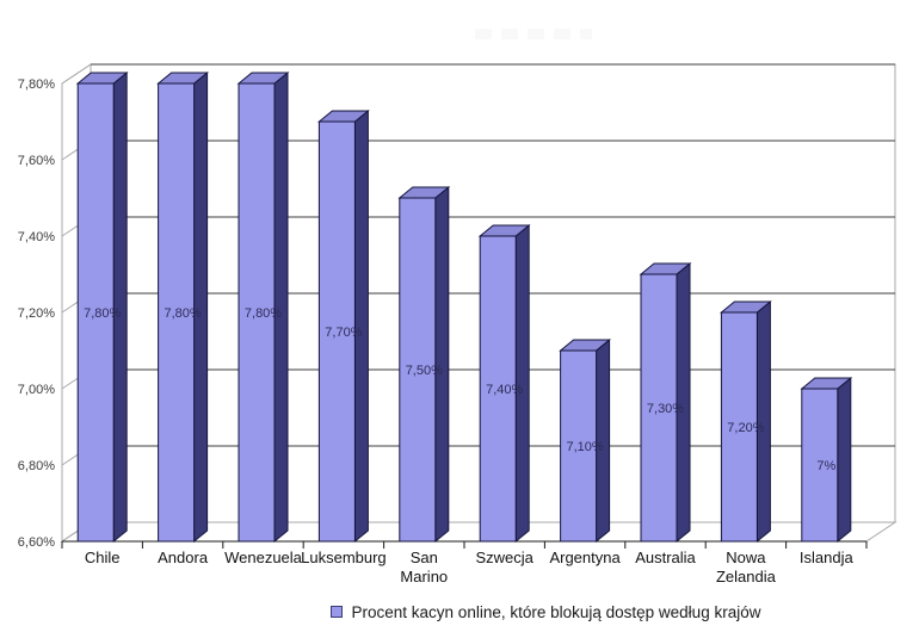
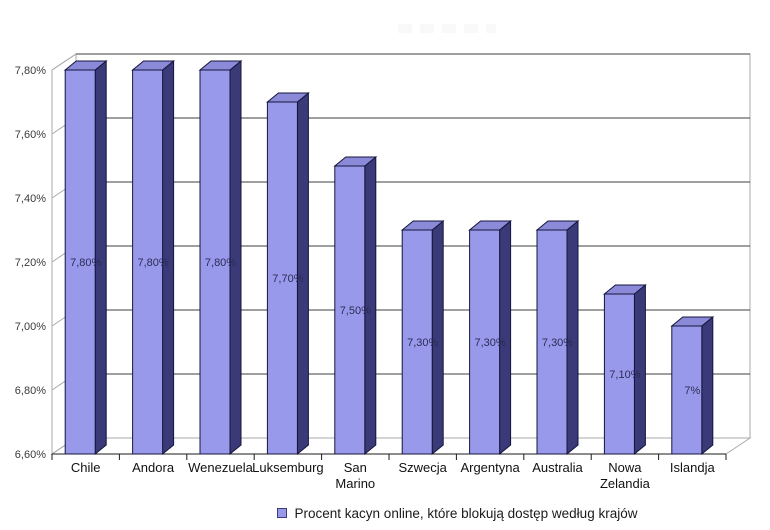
Szwecja: 7,40% -> 7,30%
Argentyna: 7,10% -> 7,30%
Nowa Zelandia: 7,20% -> 7,10%
